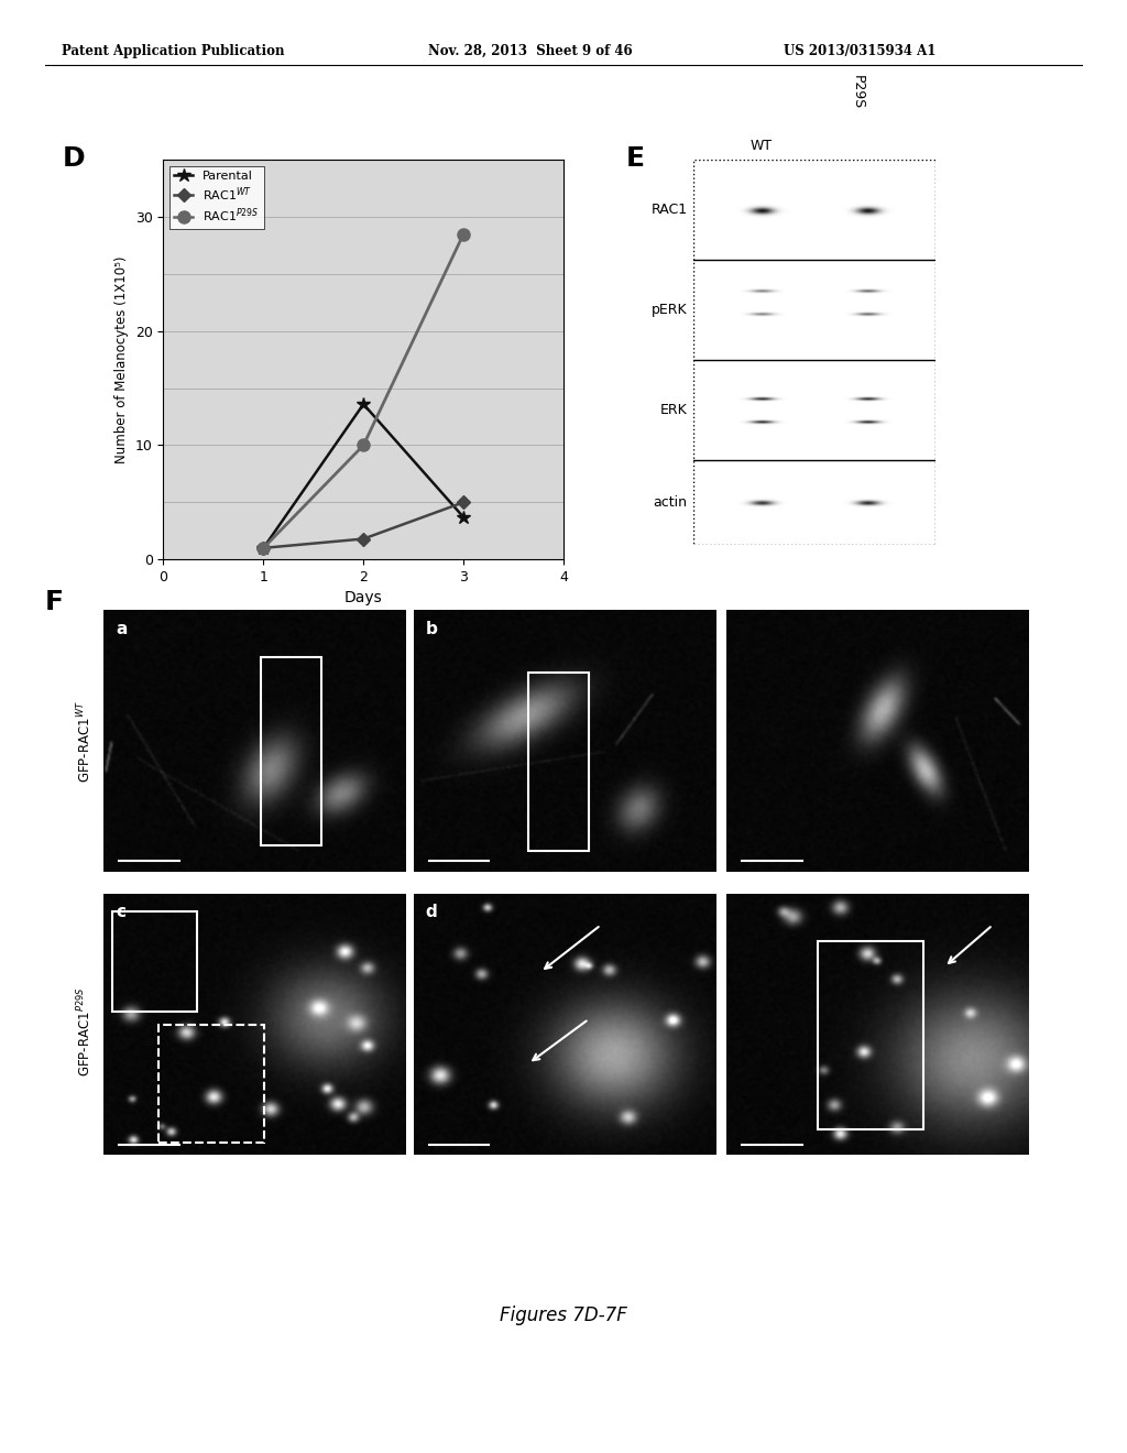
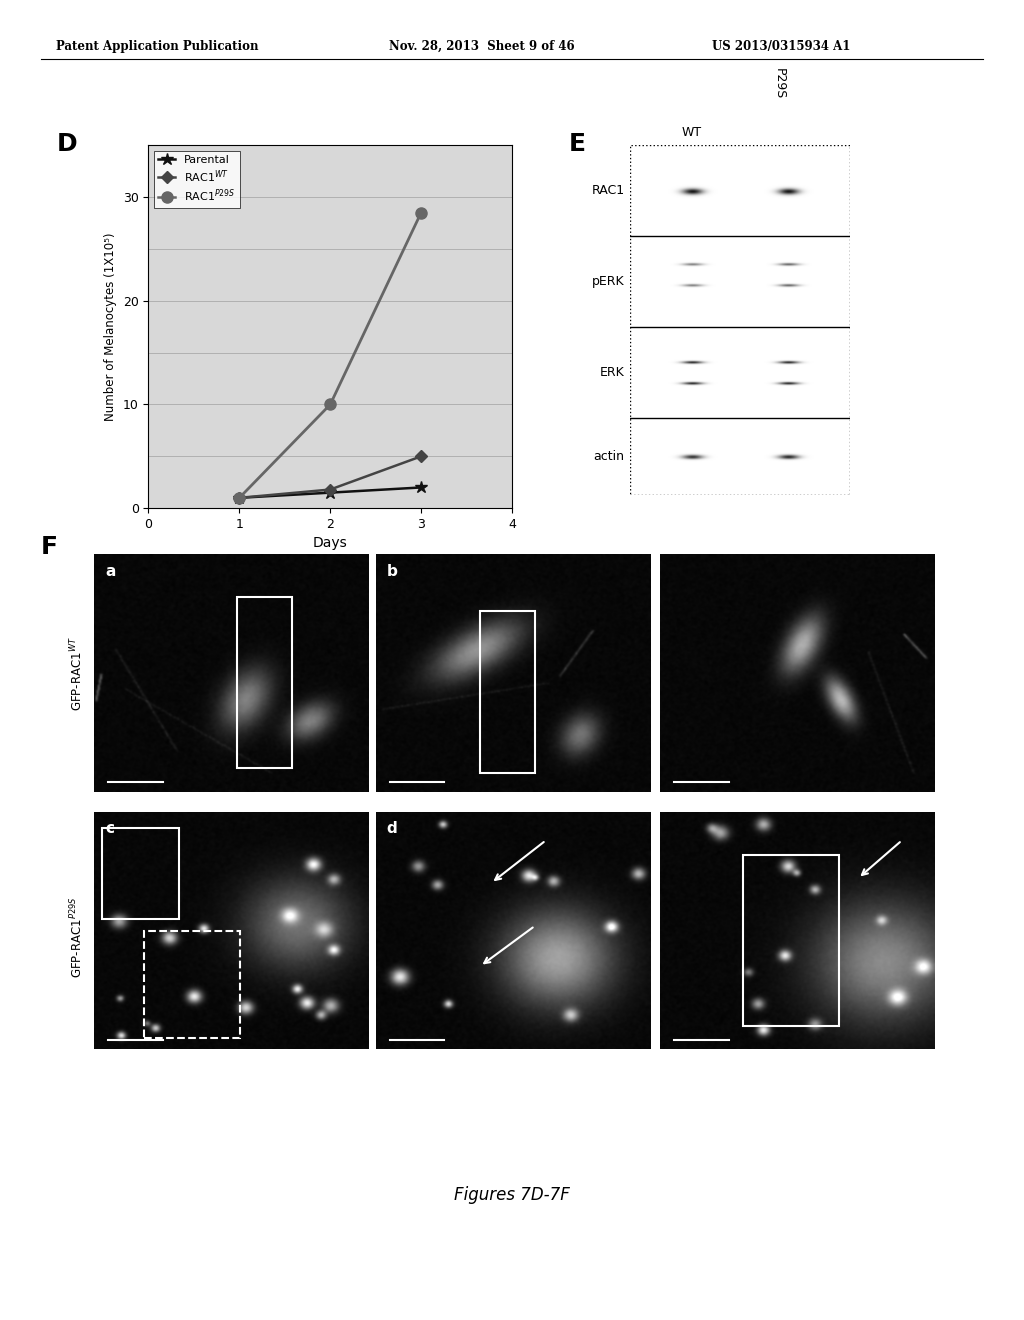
Parental/2: 13.6 -> 1.5
Parental/3: 3.7 -> 2.0
